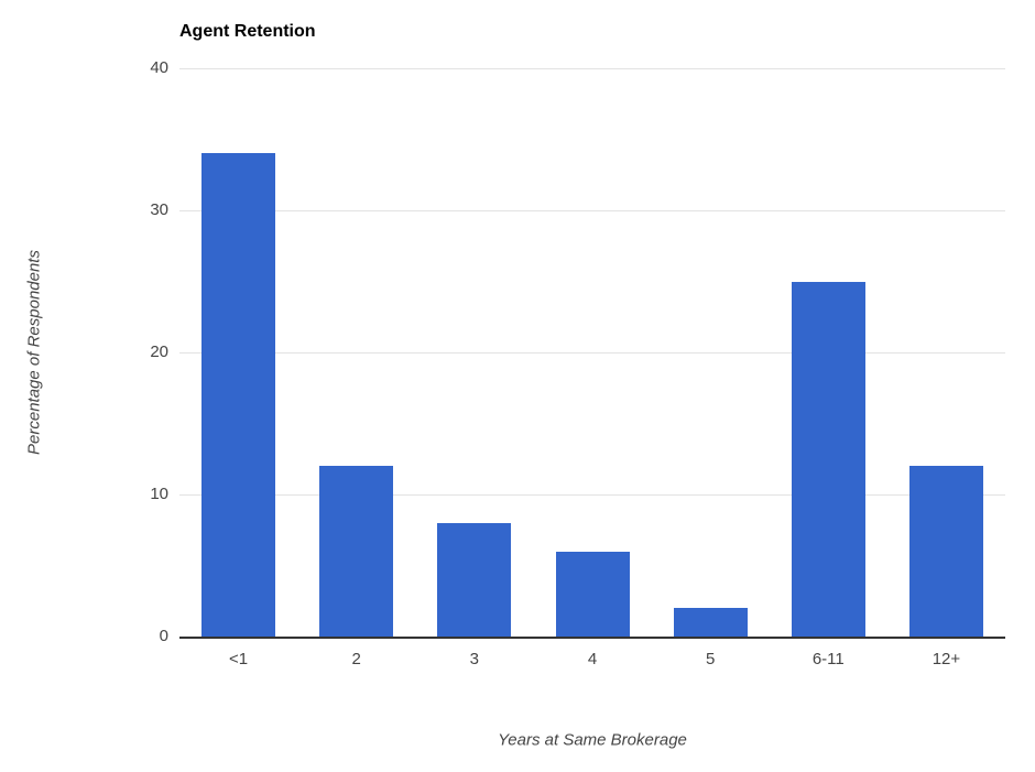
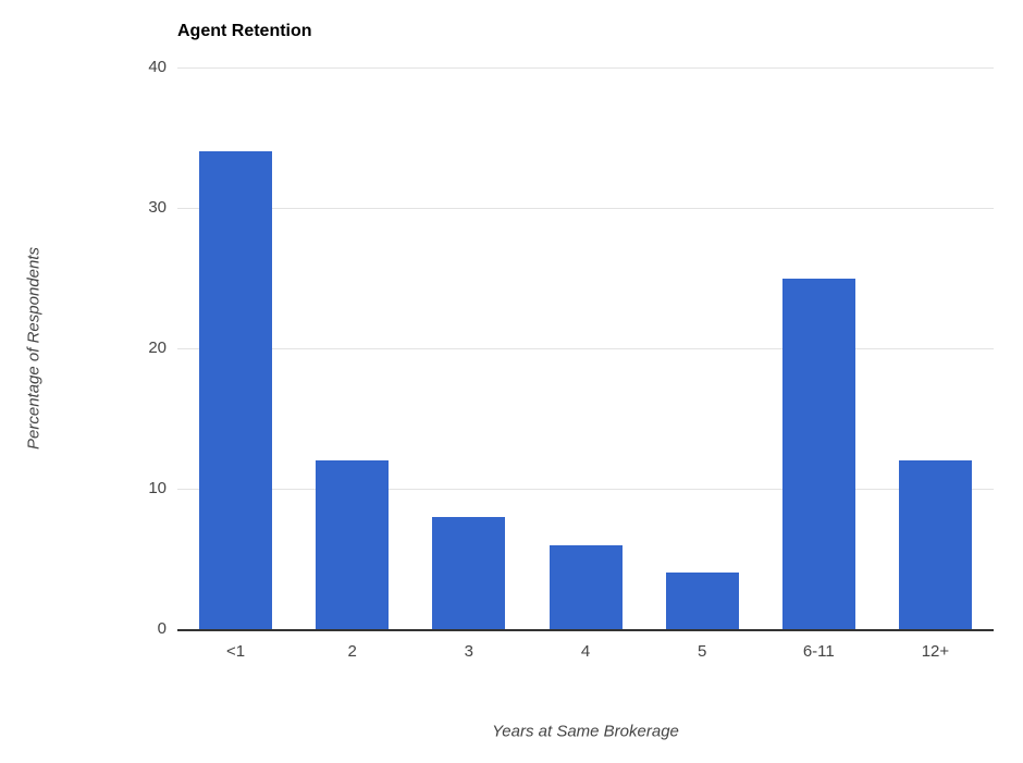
5: 2 -> 4
